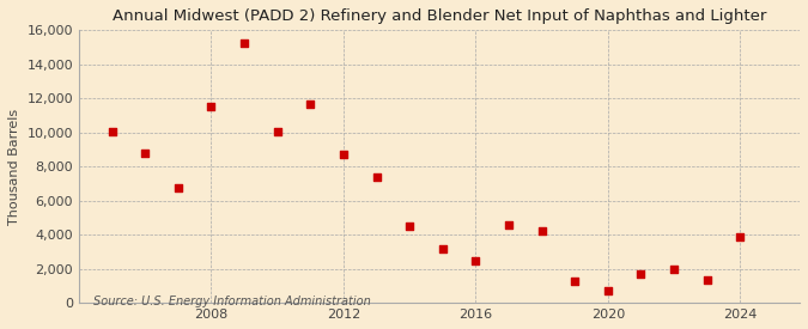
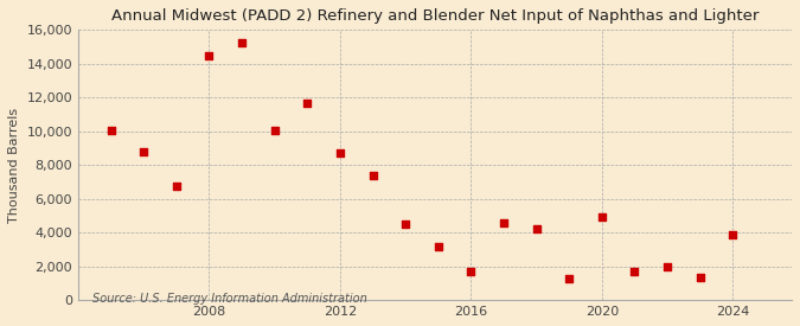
2008: 11,600 -> 14,500
2016: 2,400 -> 1,700
2020: 800 -> 4,900
